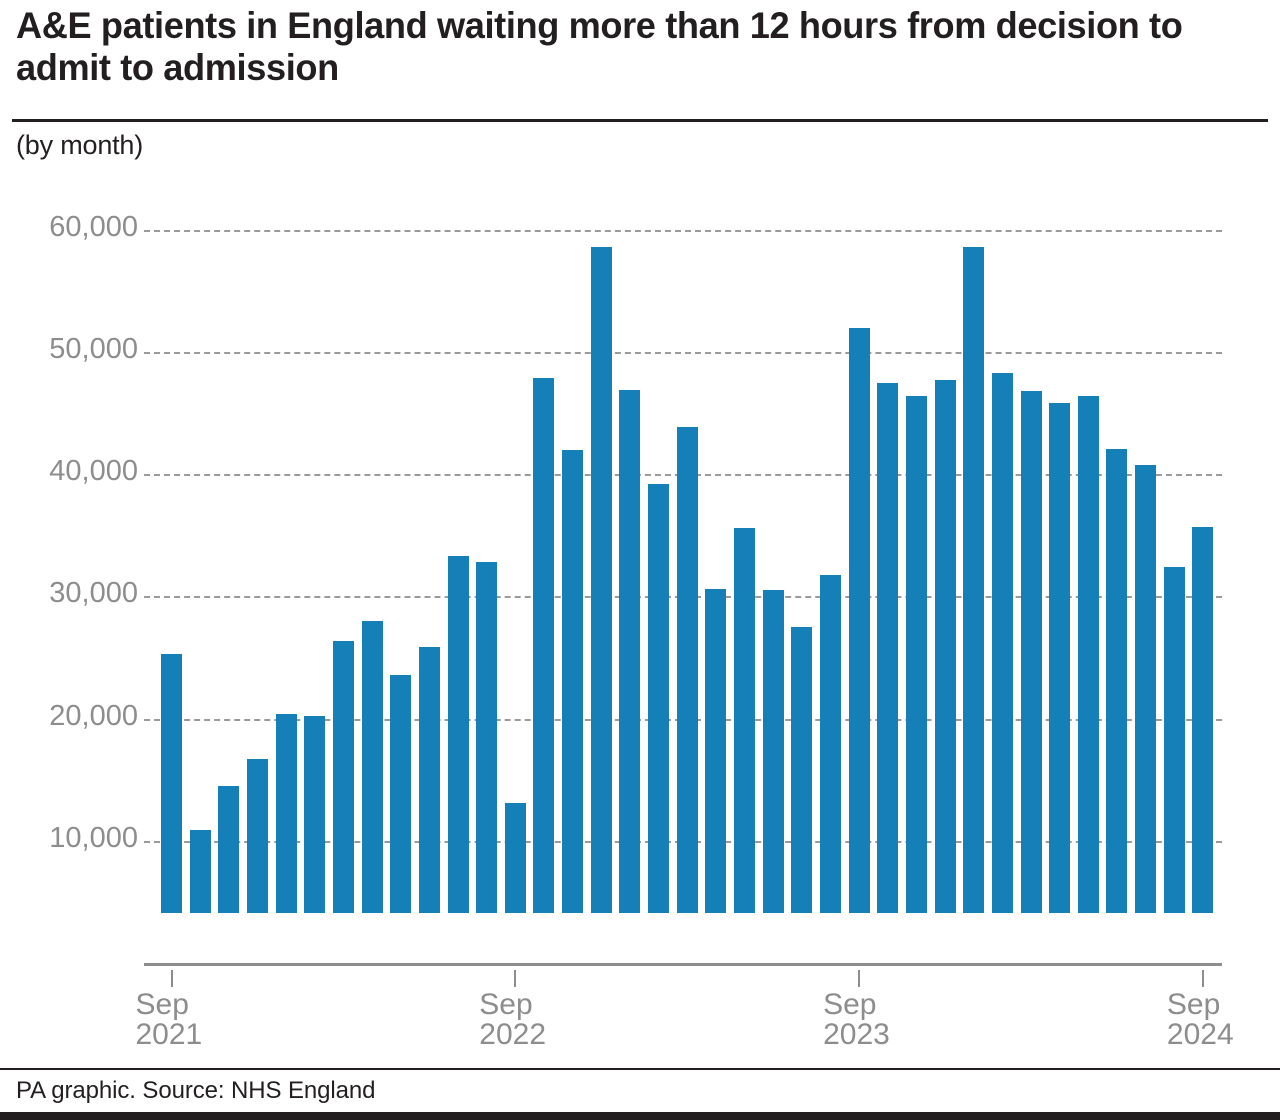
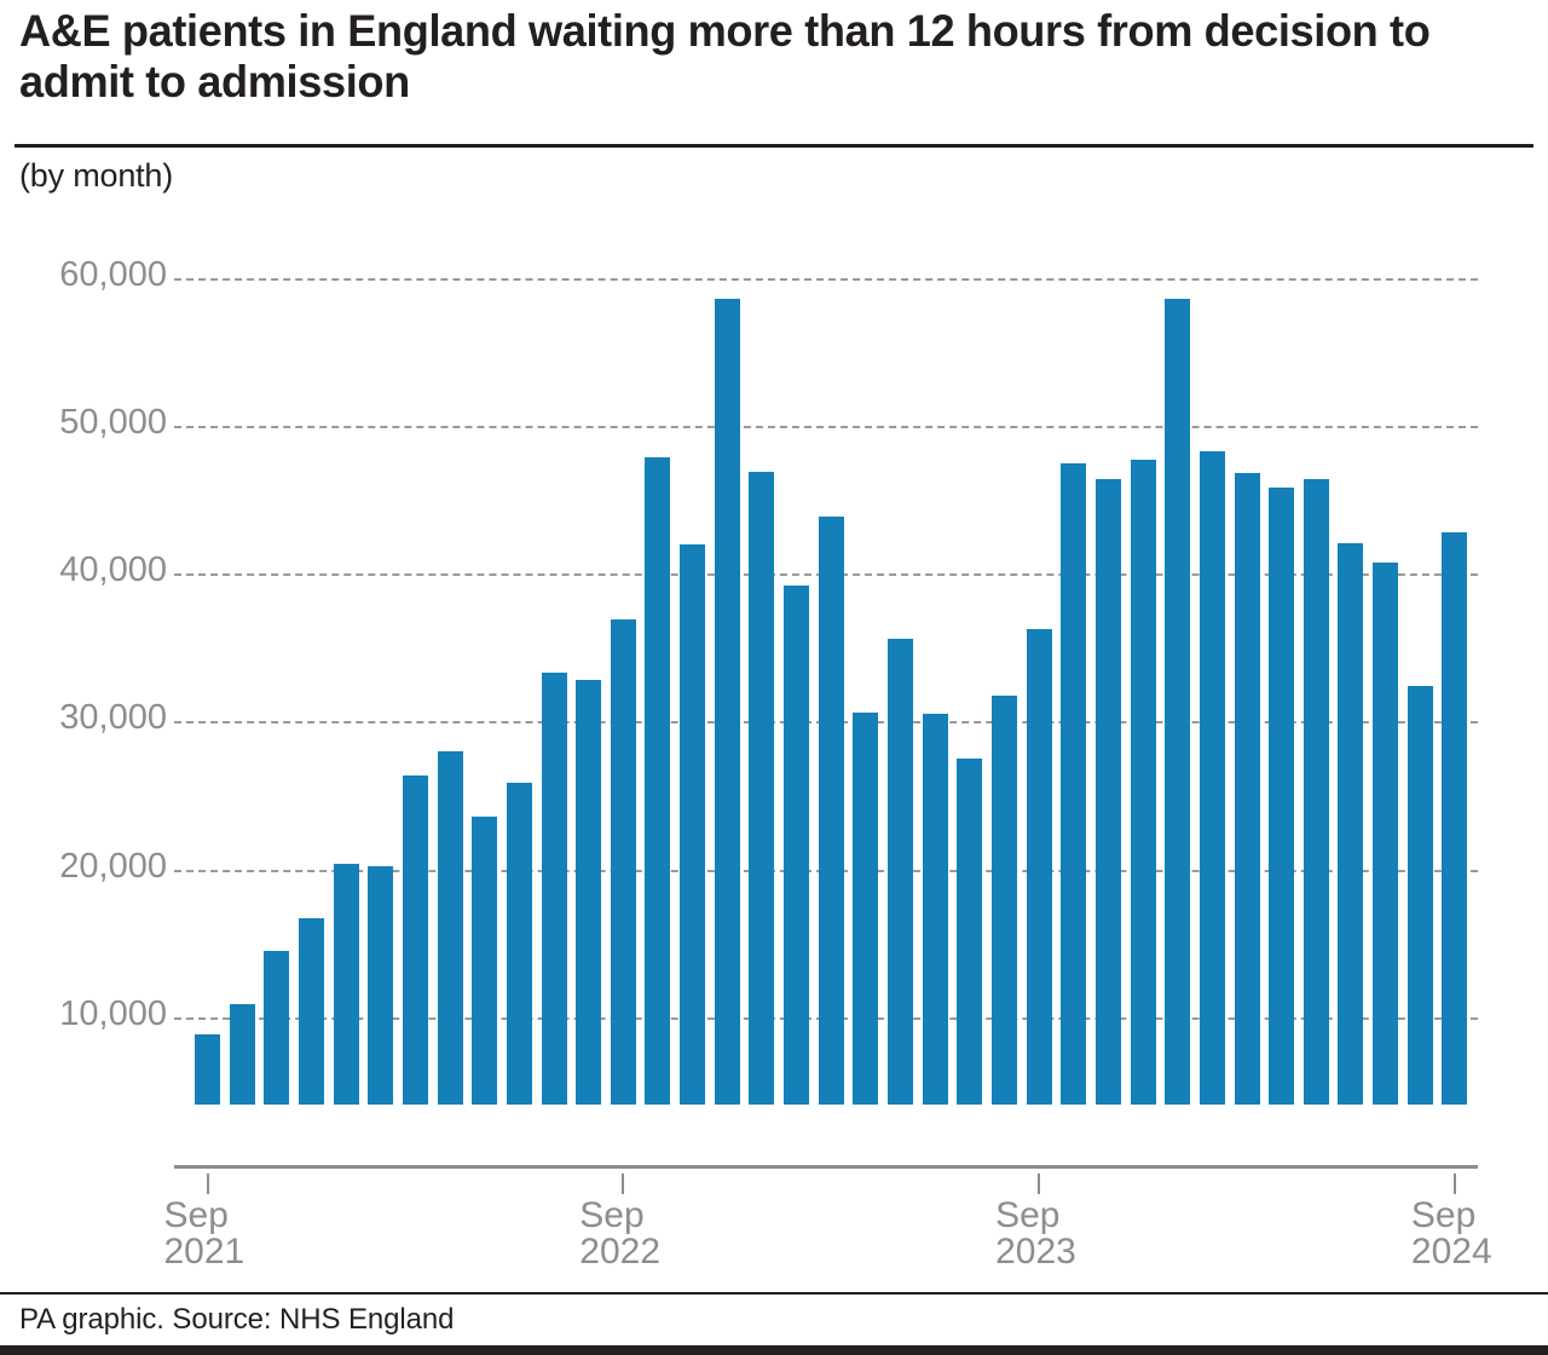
Sep 2021: 21200 -> 4800
Sep 2022: 9000 -> 32800
Sep 2023: 47900 -> 32200
Sep 2024: 31600 -> 38700
